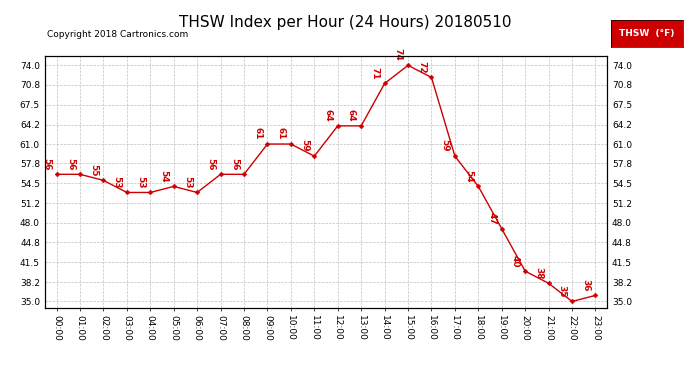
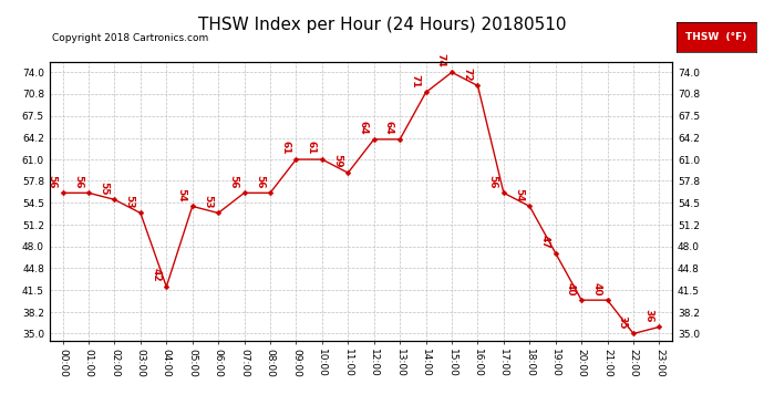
04:00: 53 -> 42
17:00: 59 -> 56
21:00: 38 -> 40
